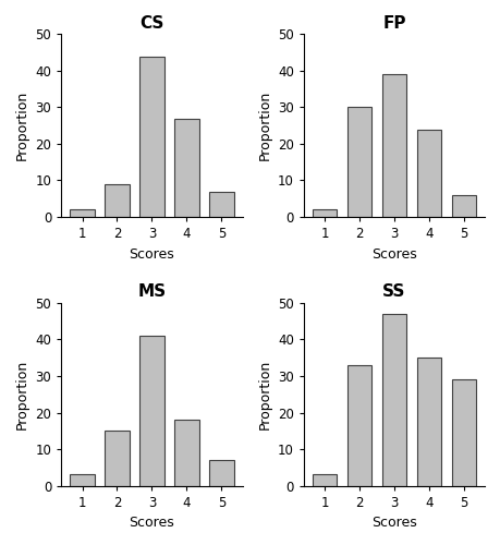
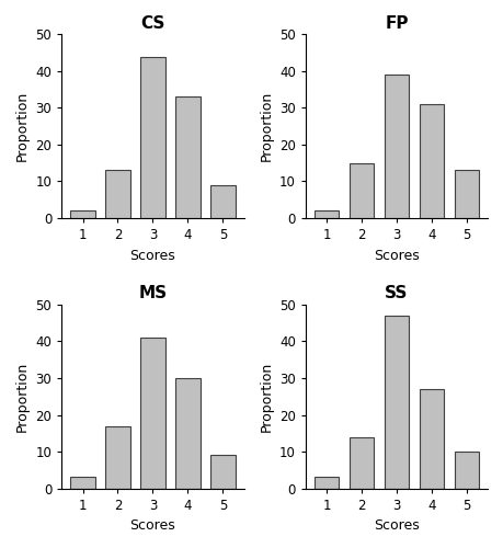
CS/2: 9 -> 13
CS/4: 27 -> 33
CS/5: 7 -> 9
FP/2: 30 -> 15
FP/4: 24 -> 31
FP/5: 6 -> 13
MS/2: 15 -> 17
MS/4: 18 -> 30
MS/5: 7 -> 9
SS/2: 33 -> 14
SS/4: 35 -> 27
SS/5: 29 -> 10
